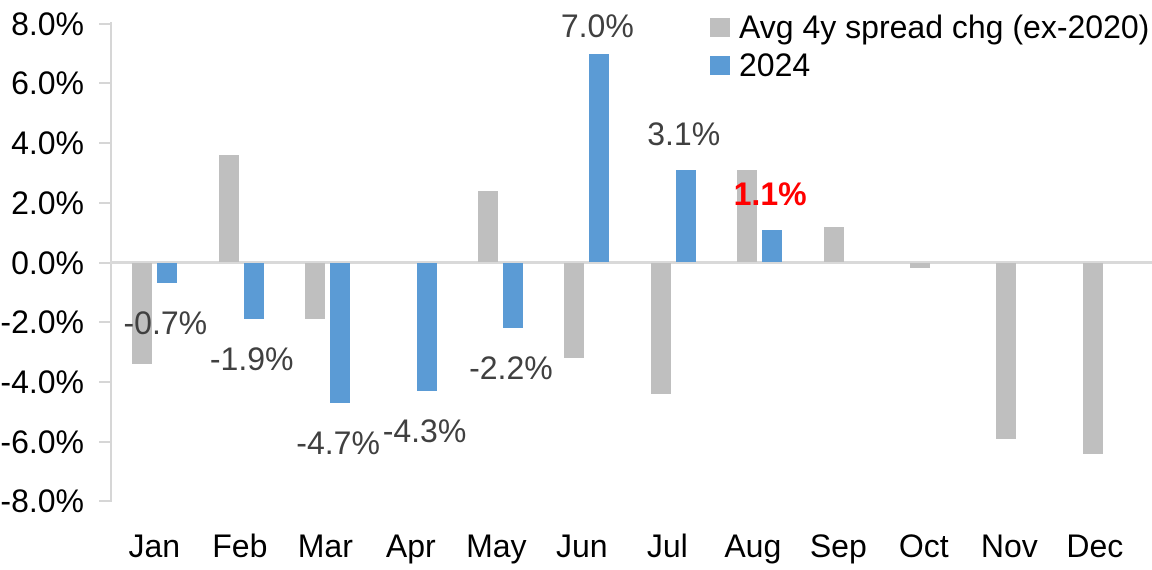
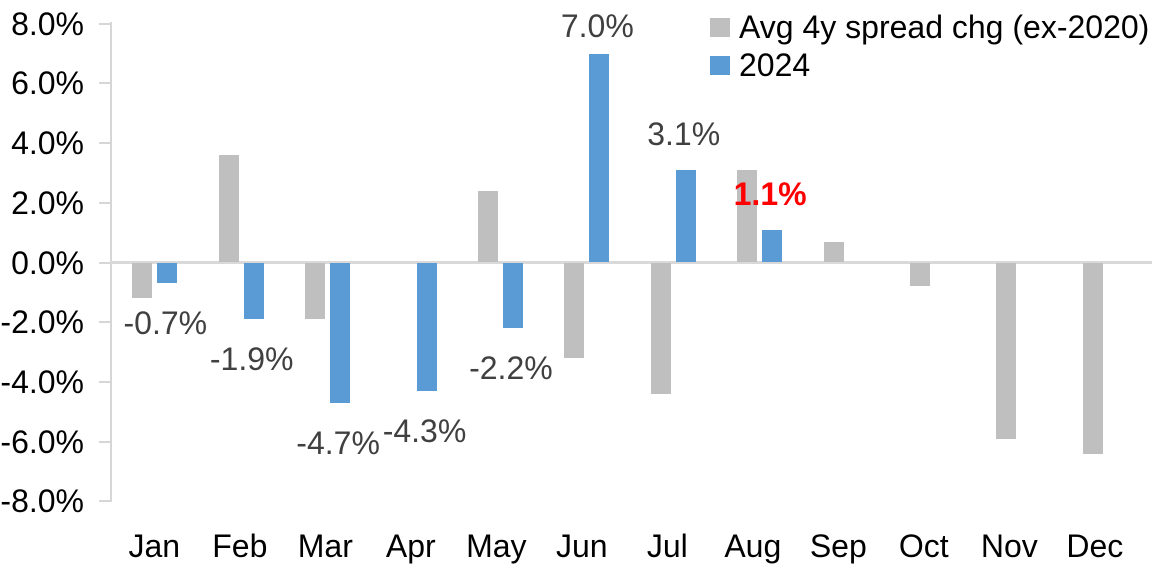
Avg 4y spread chg (ex-2020)/Jan: -3.4% -> -1.2%
Avg 4y spread chg (ex-2020)/Sep: 1.2% -> 0.7%
Avg 4y spread chg (ex-2020)/Oct: -0.2% -> -0.8%
